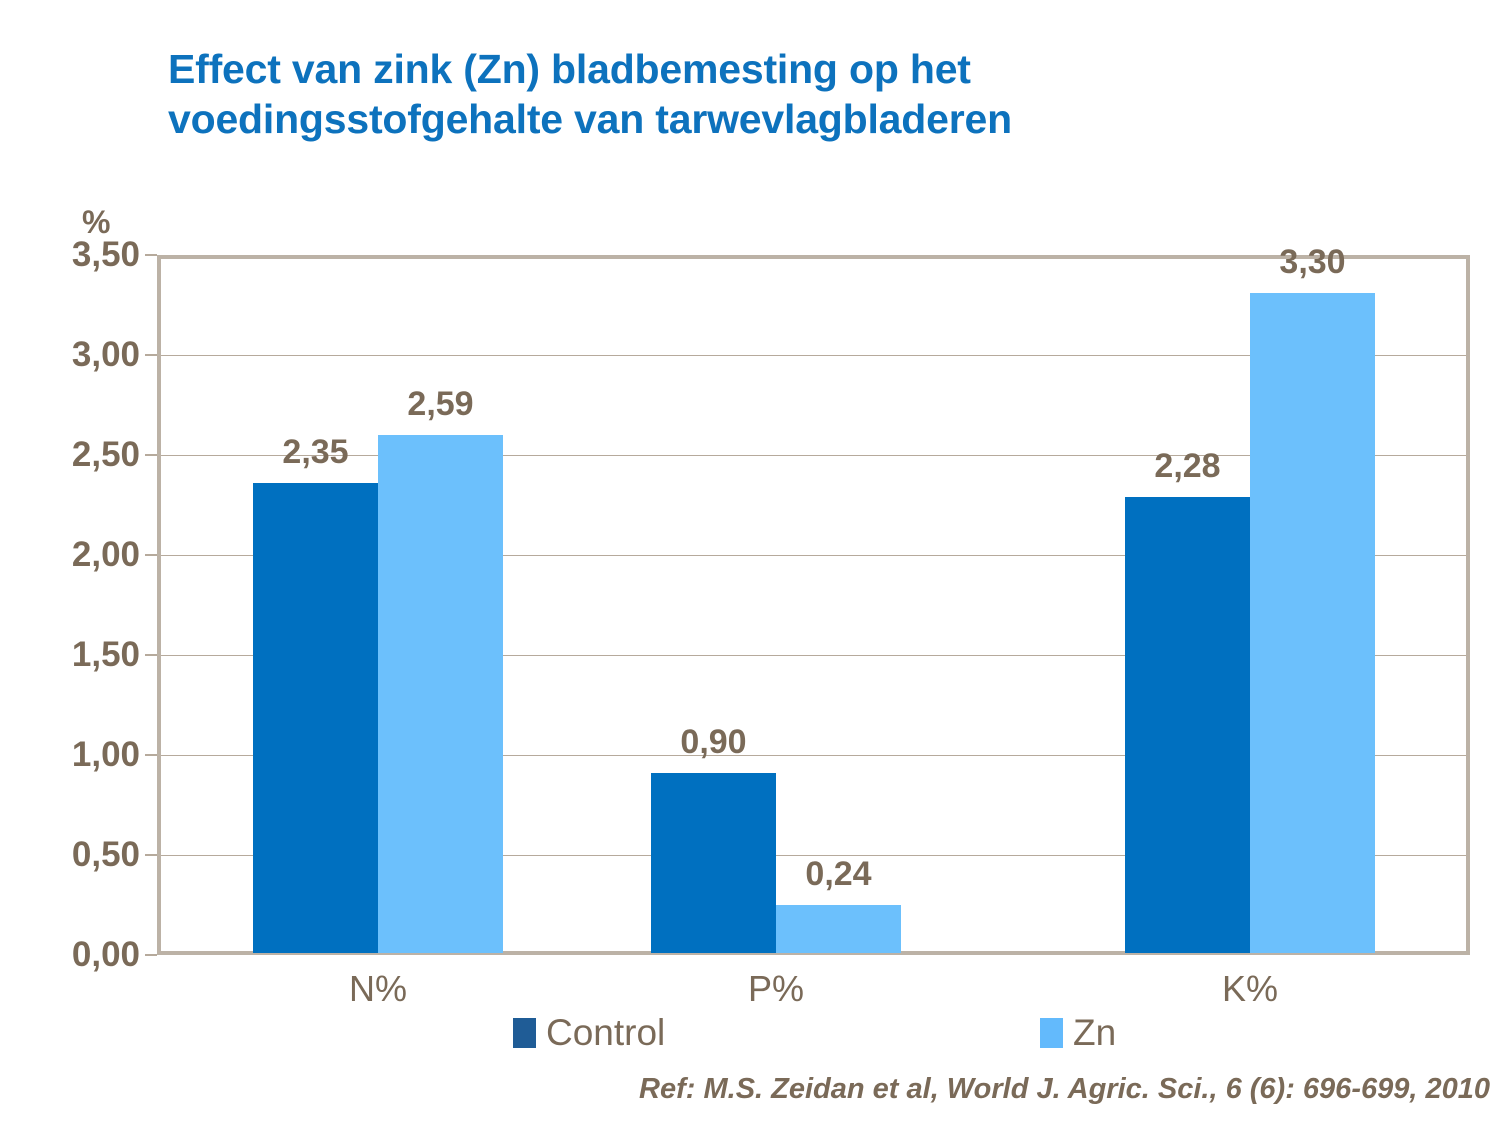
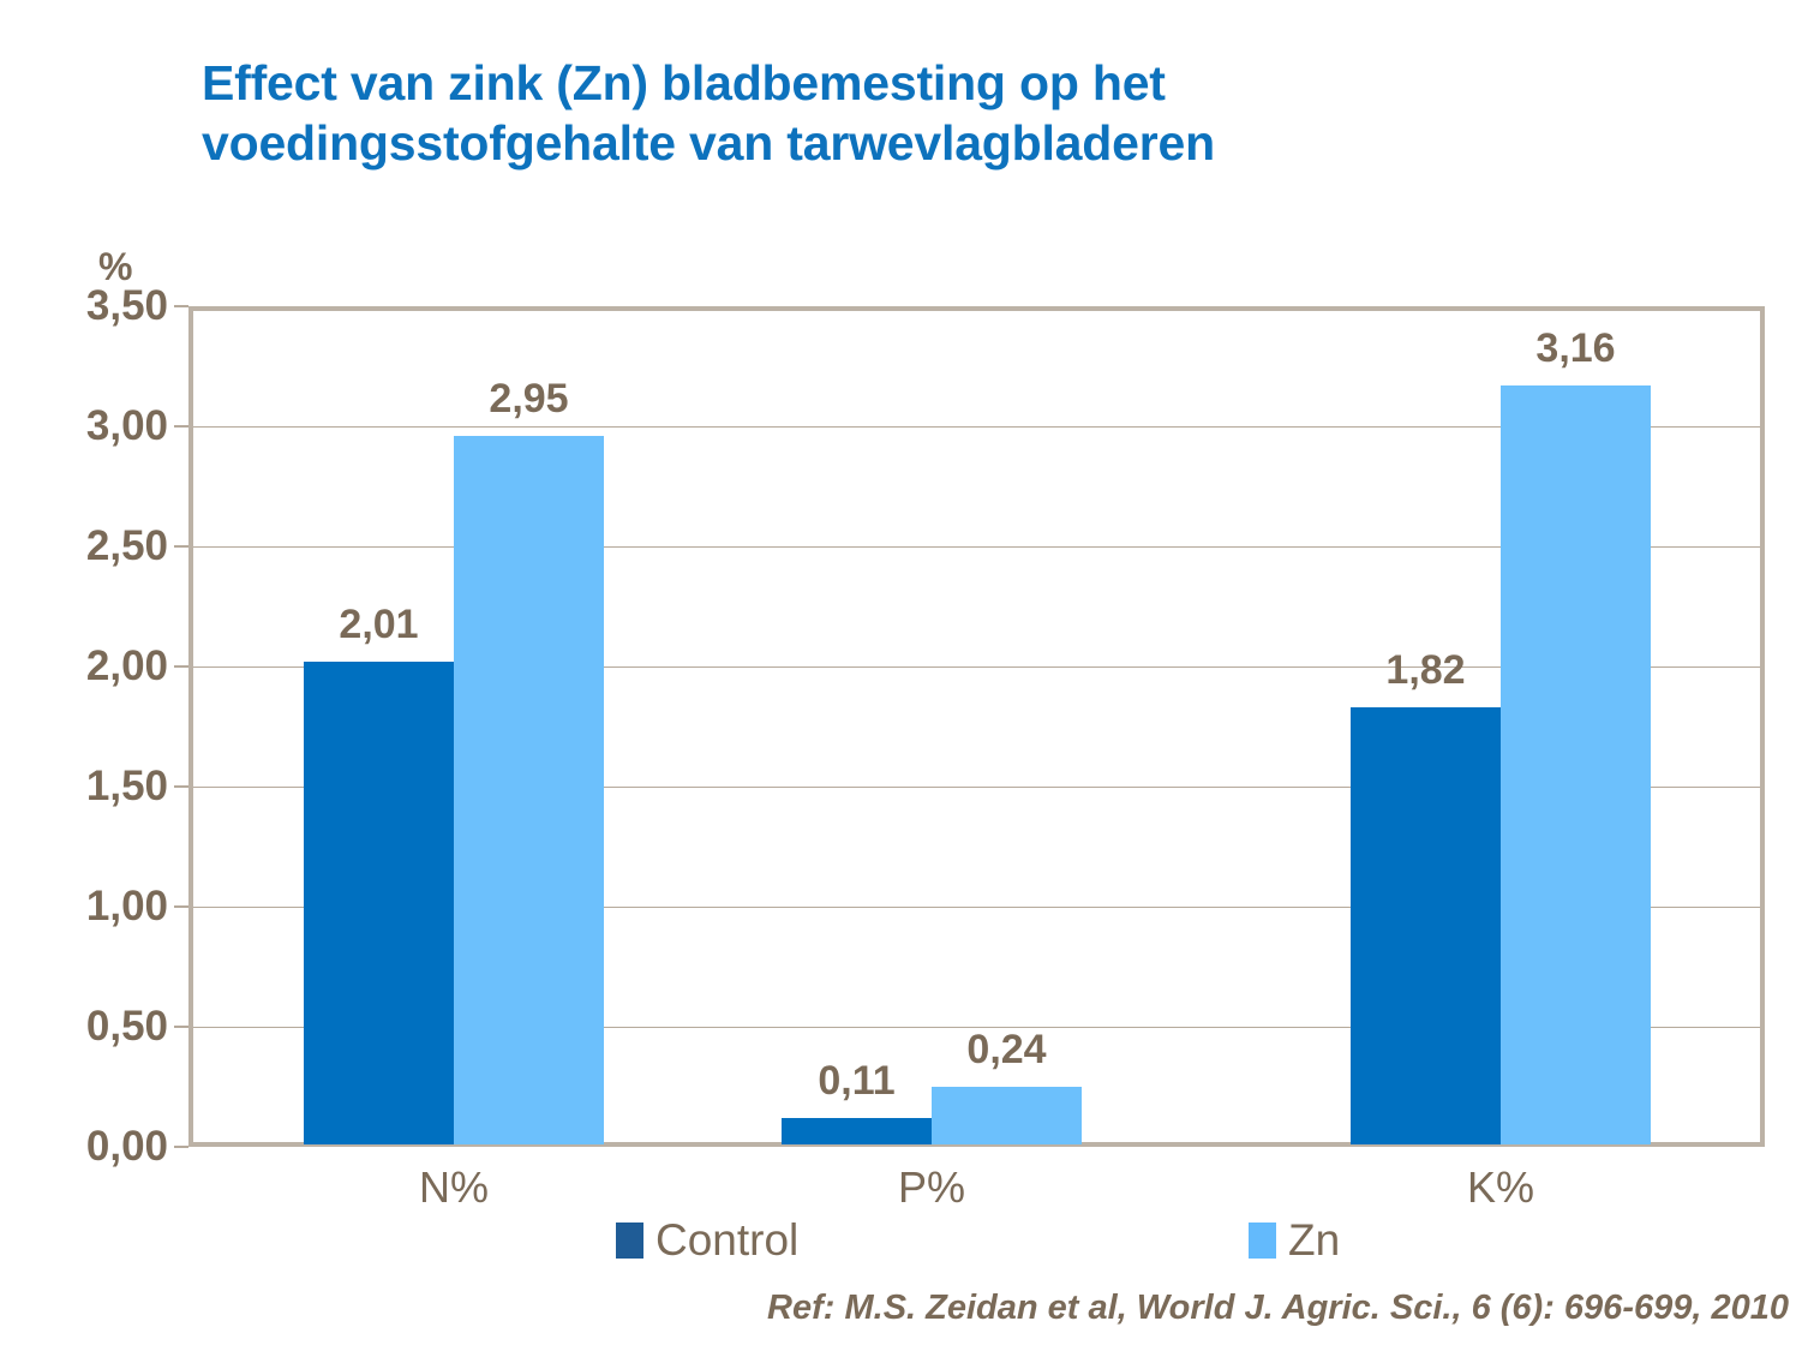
Control/N%: 2,35 -> 2,01
Zn/N%: 2,59 -> 2,95
Control/P%: 0,90 -> 0,11
Control/K%: 2,28 -> 1,82
Zn/K%: 3,30 -> 3,16
